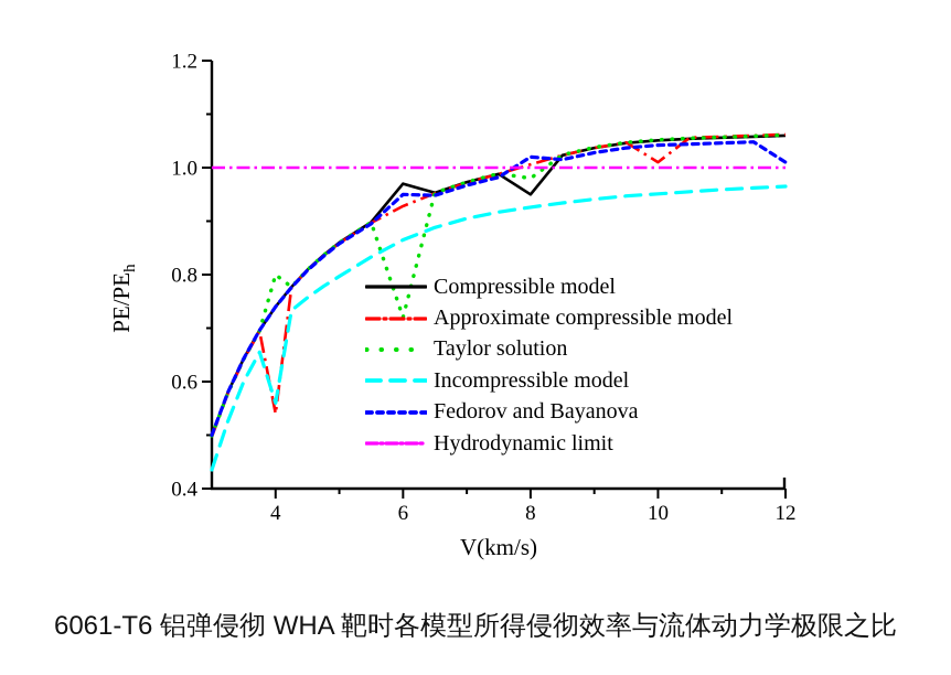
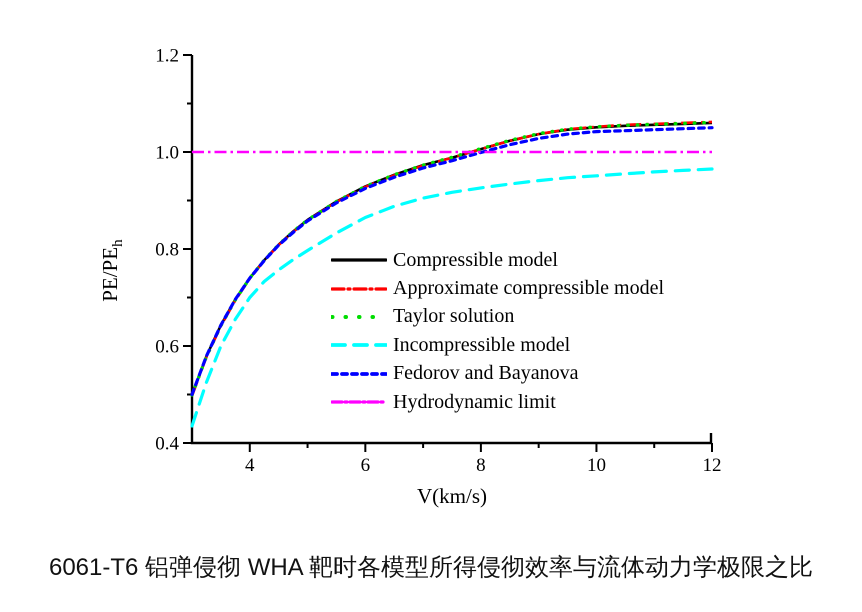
Approximate compressible model/4: 0.54 -> 0.74
Taylor solution/4: 0.80 -> 0.74
Incompressible model/4: 0.56 -> 0.70
Compressible model/6: 0.97 -> 0.93
Taylor solution/6: 0.72 -> 0.93
Fedorov and Bayanova/6: 0.95 -> 0.93
Compressible model/8: 0.95 -> 1.01
Taylor solution/8: 0.98 -> 1.01
Fedorov and Bayanova/8: 1.02 -> 1.00
Approximate compressible model/10: 1.01 -> 1.05
Fedorov and Bayanova/12: 1.01 -> 1.05
